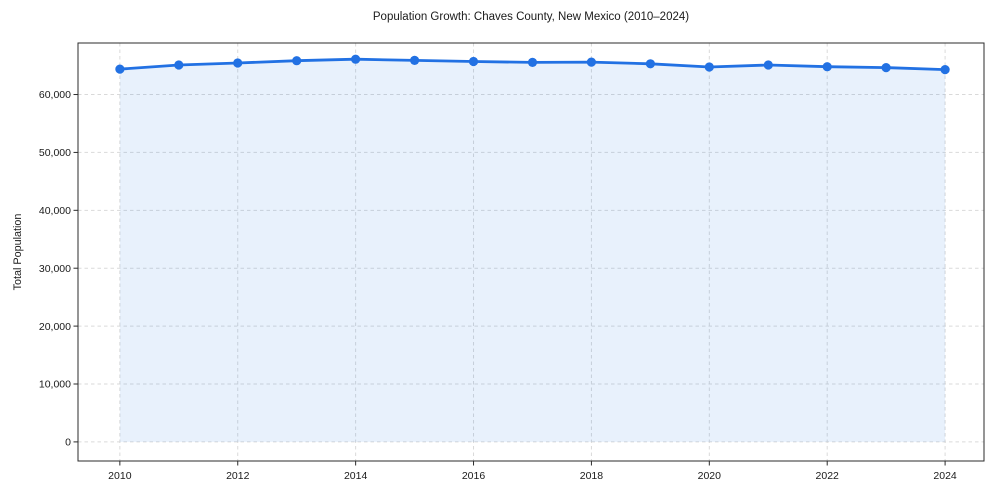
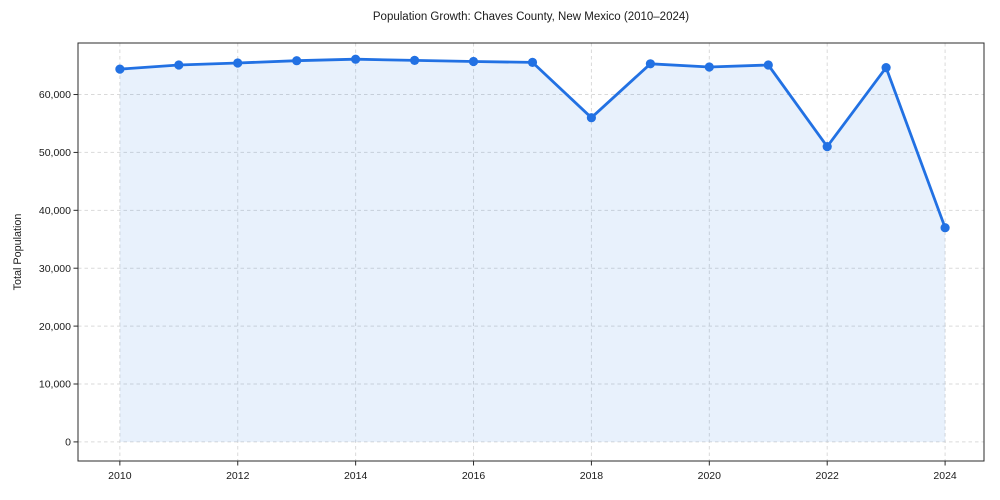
2018: 66000 -> 56000
2022: 65000 -> 51000
2024: 64000 -> 37000
